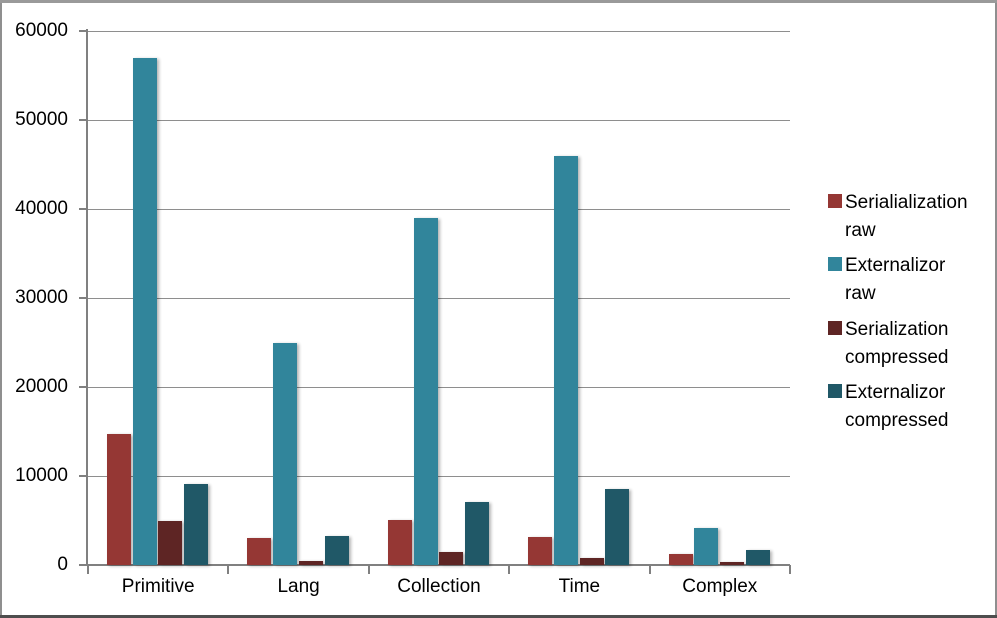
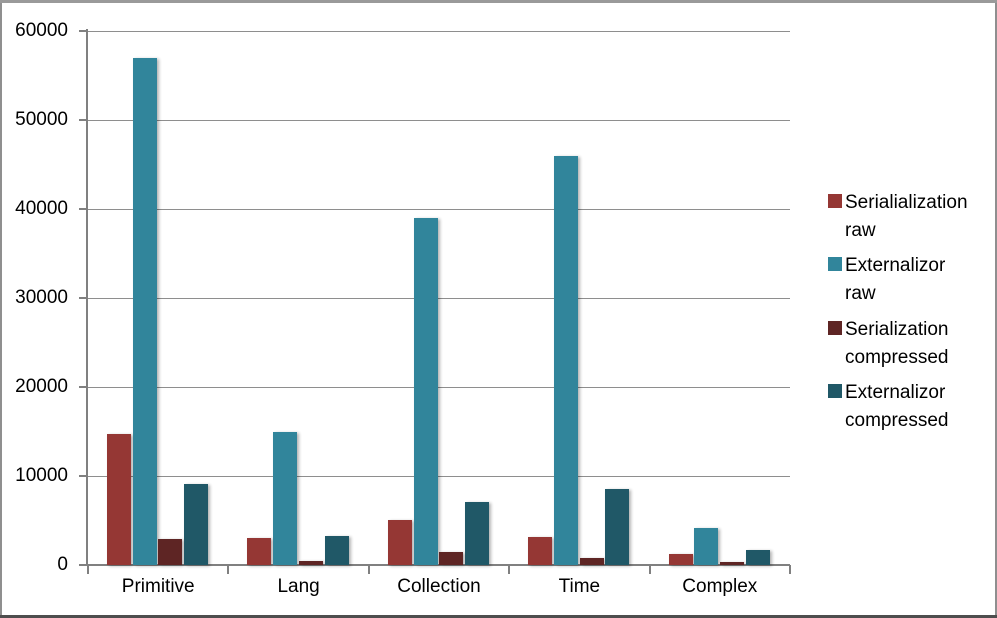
Serialization compressed/Primitive: 5000 -> 3000
Externalizor raw/Lang: 25000 -> 15000
